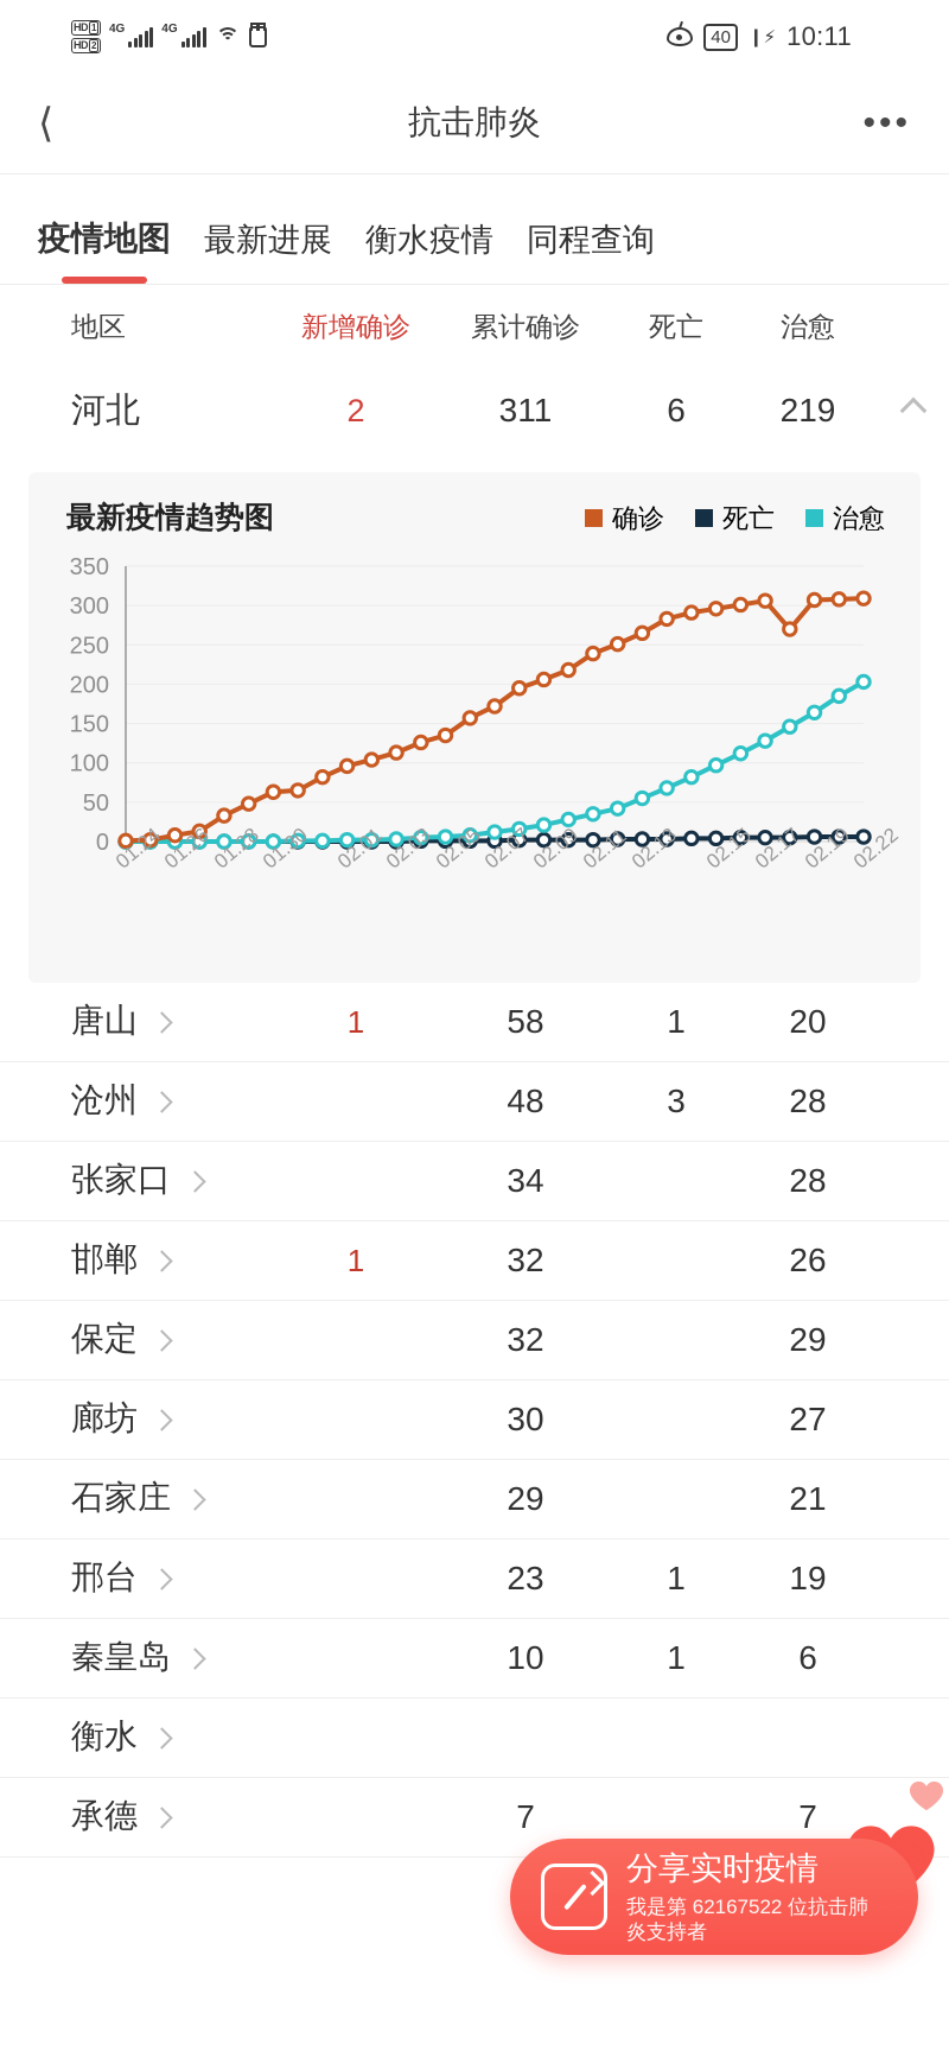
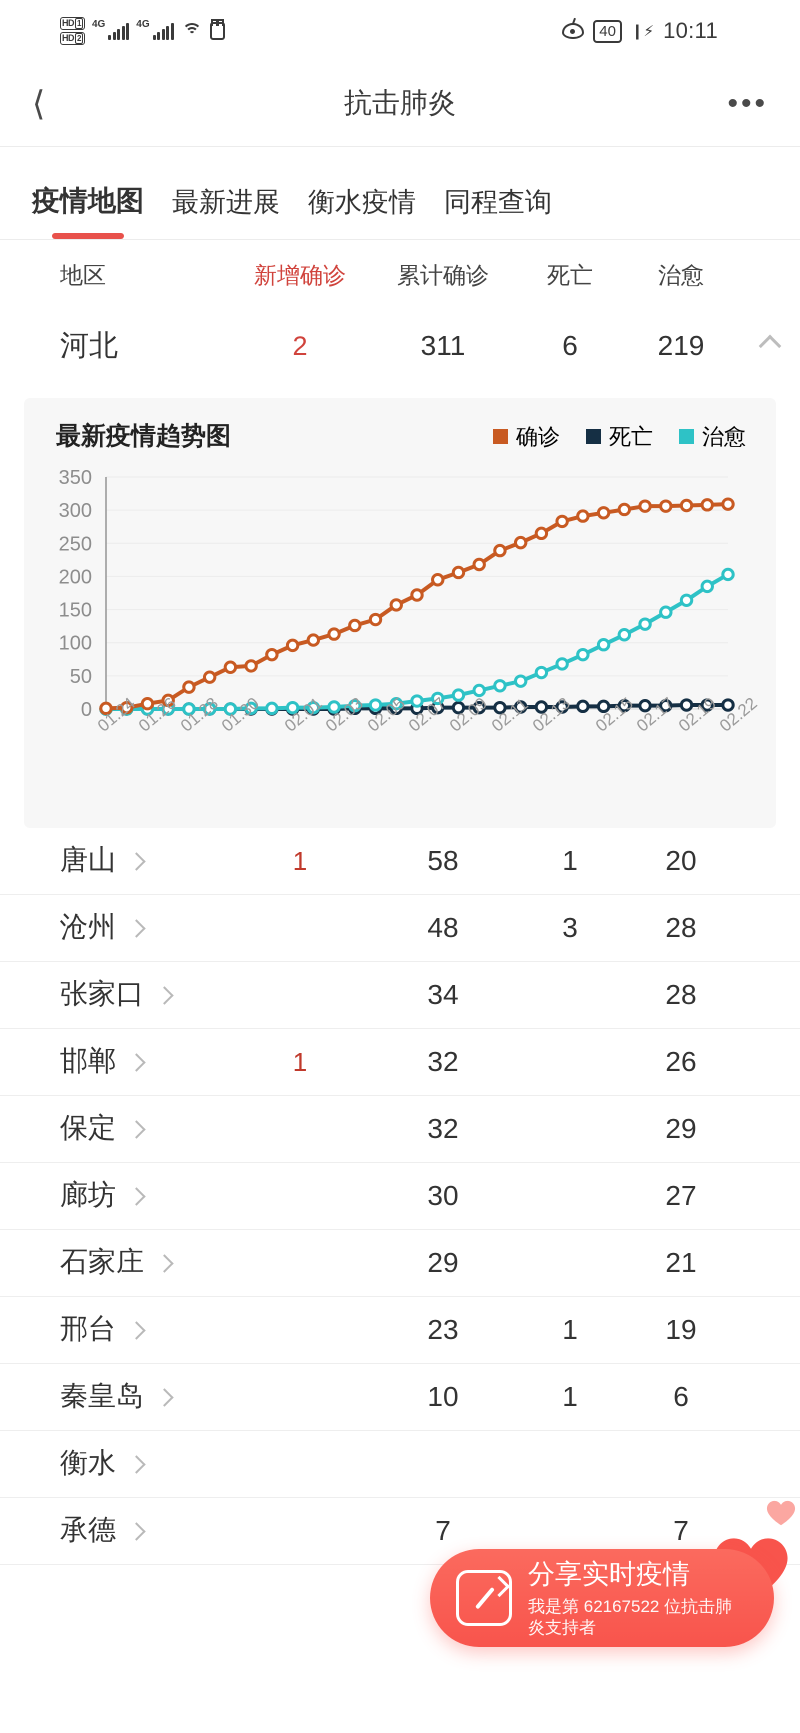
确诊/02.19: 270 -> 310
